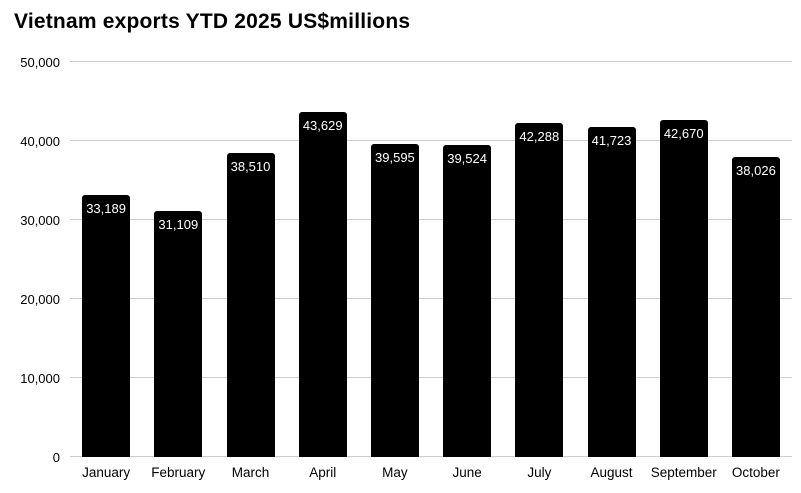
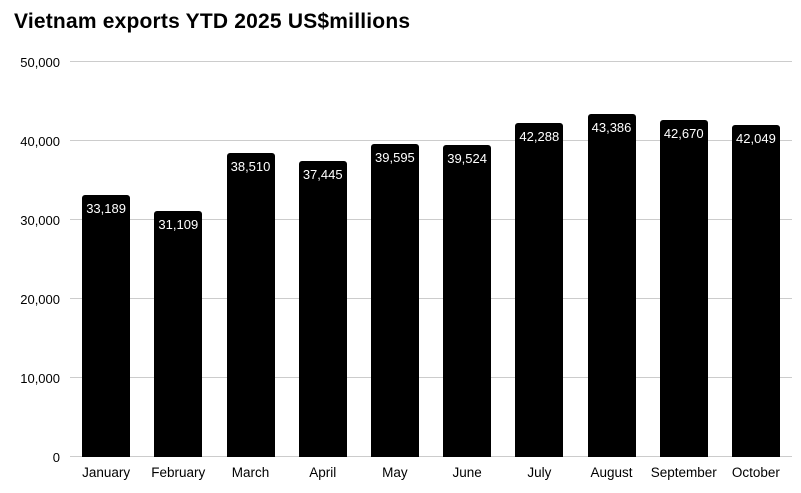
April: 43,629 -> 37,445
August: 41,723 -> 43,386
October: 38,026 -> 42,049
